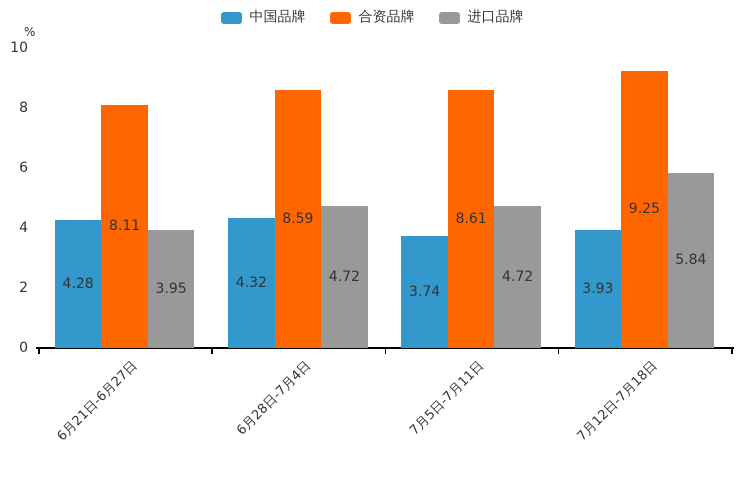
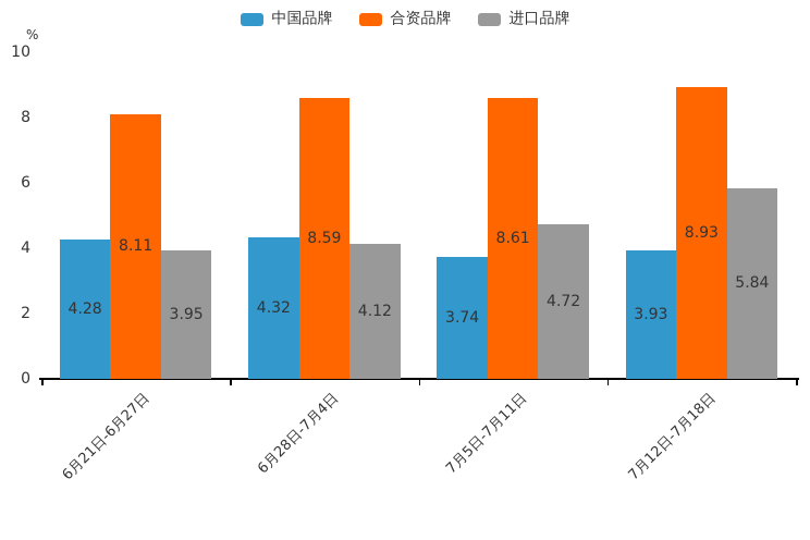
进口品牌/6月28日-7月4日: 4.72 -> 4.12
合资品牌/7月12日-7月18日: 9.25 -> 8.93
